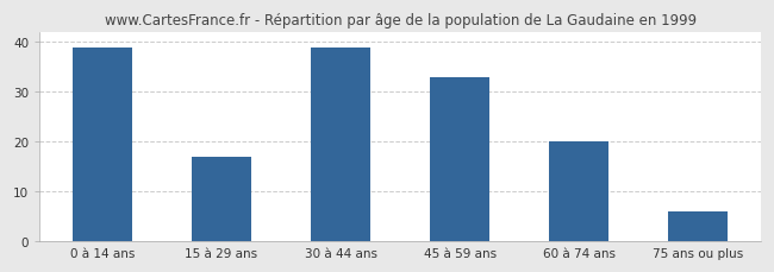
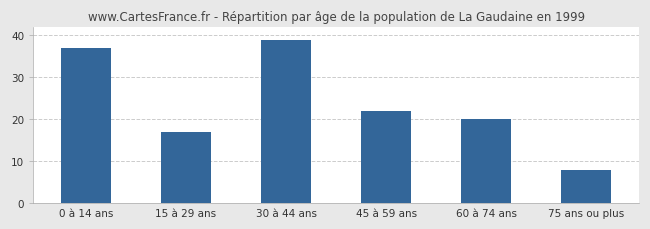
0 à 14 ans: 39 -> 37
45 à 59 ans: 33 -> 22
75 ans ou plus: 6 -> 8
